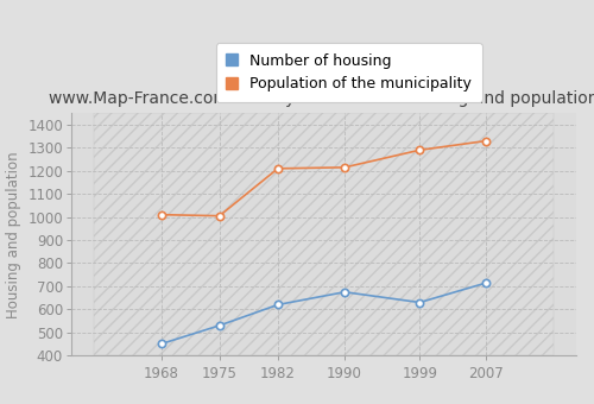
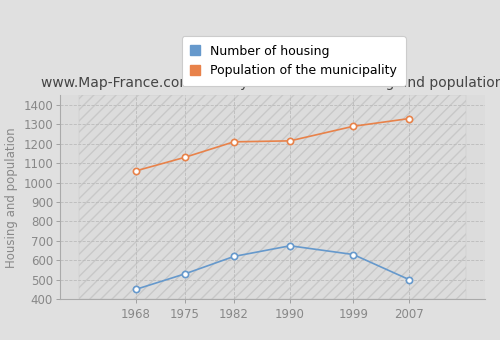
Population of the municipality/1968: 1010 -> 1060
Population of the municipality/1975: 1000 -> 1130
Number of housing/2007: 720 -> 500
